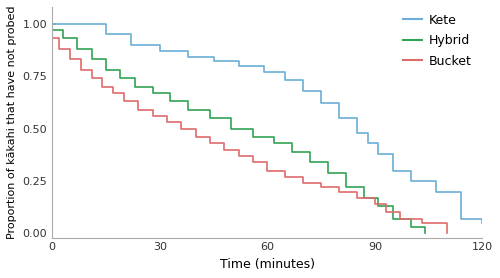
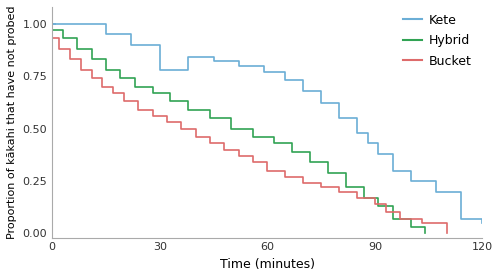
Kete/30: 0.87 -> 0.78
